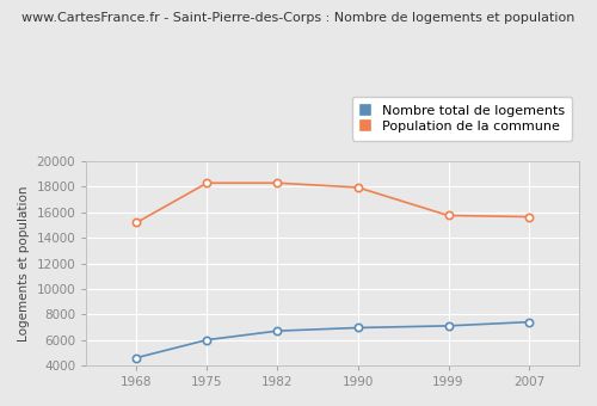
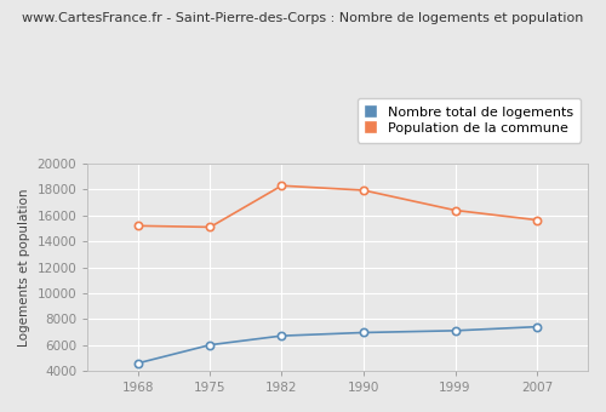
Population de la commune/1975: 18300 -> 15100
Population de la commune/1999: 15800 -> 16400
